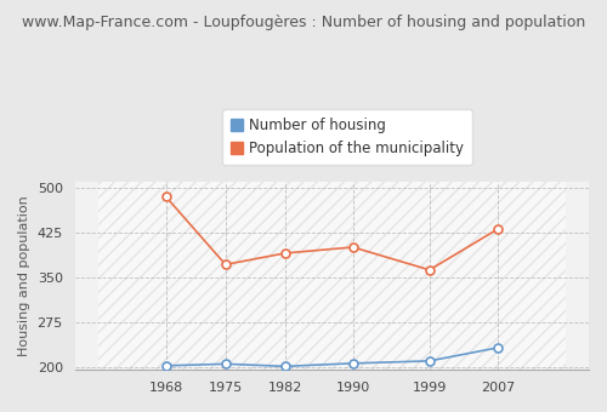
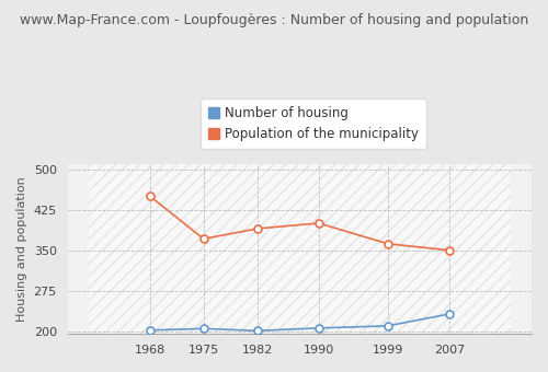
Population of the municipality/1968: 484 -> 450
Population of the municipality/2007: 430 -> 350
